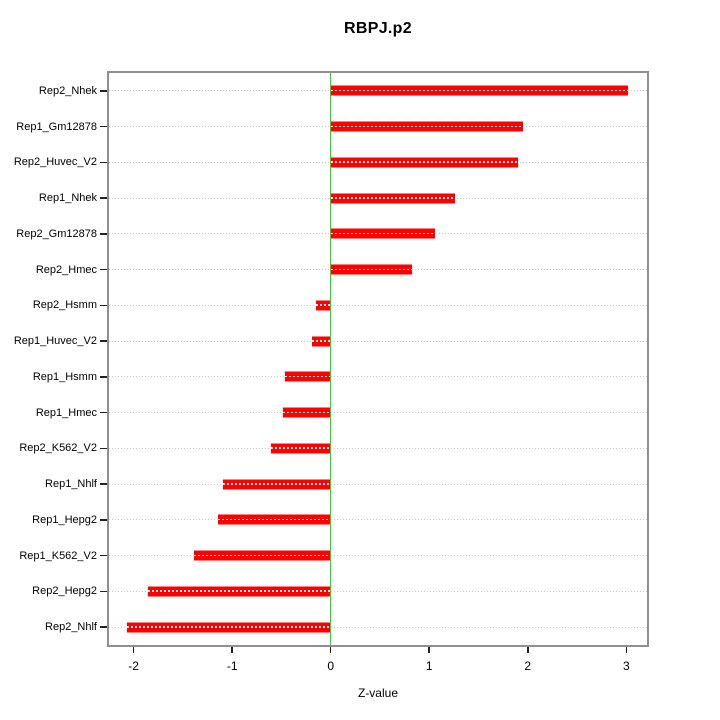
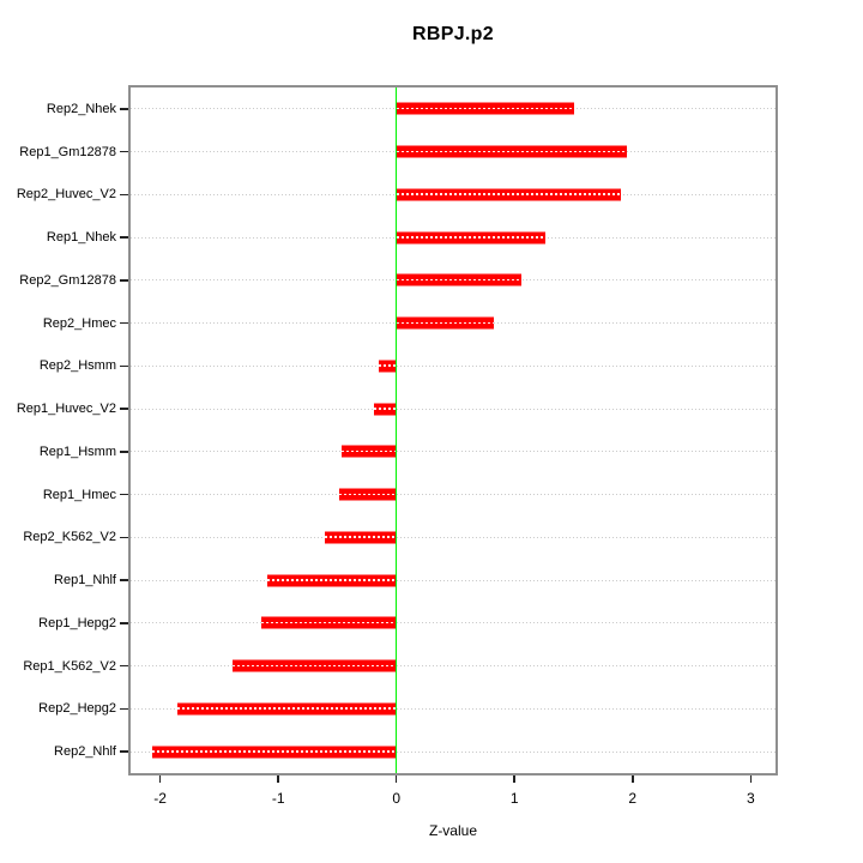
Rep2_Nhek: 3.0 -> 1.5
